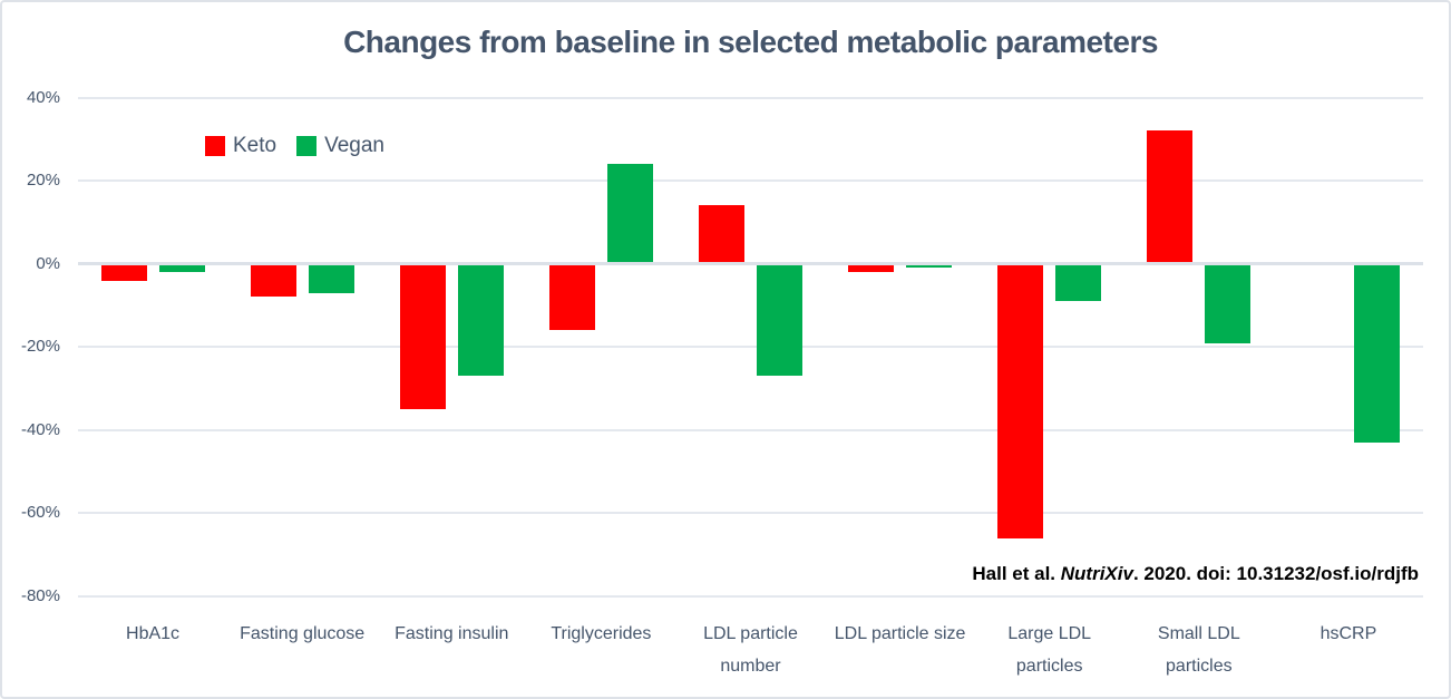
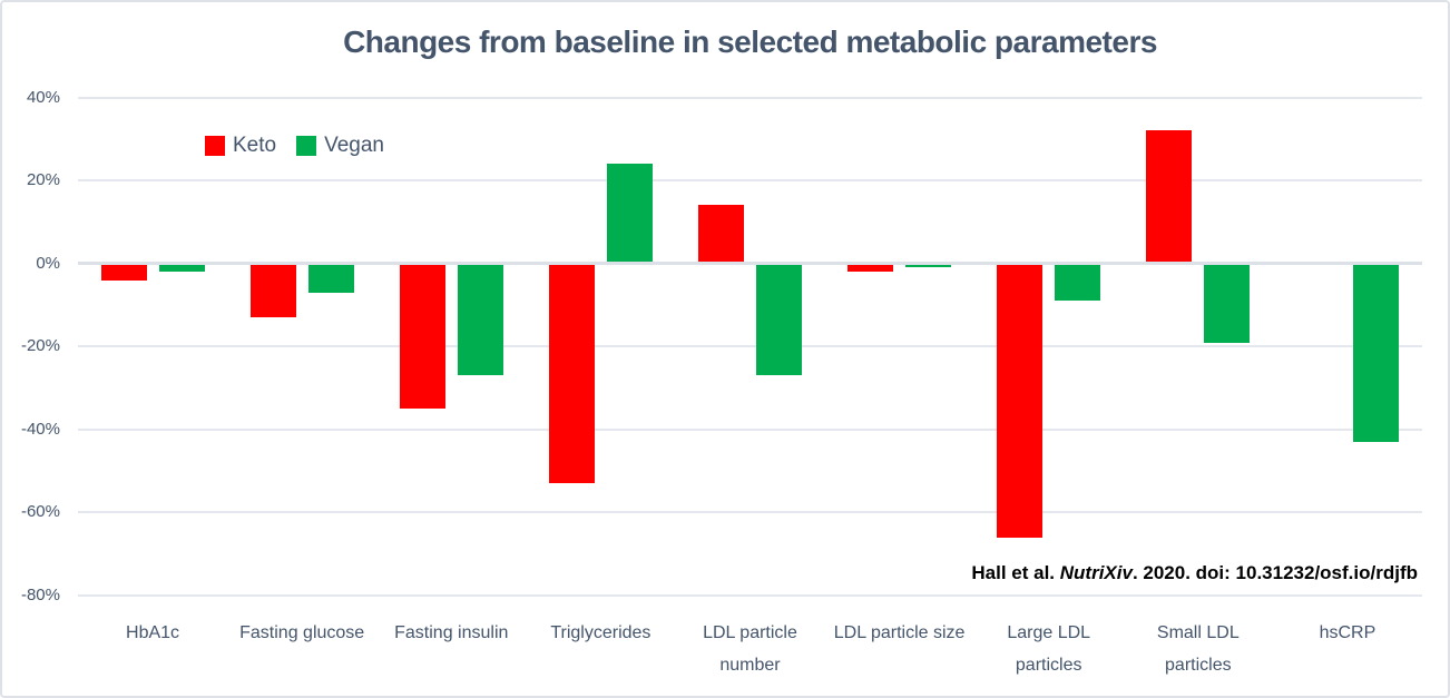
Keto/Fasting glucose: -8% -> -13%
Keto/Triglycerides: -16% -> -53%
